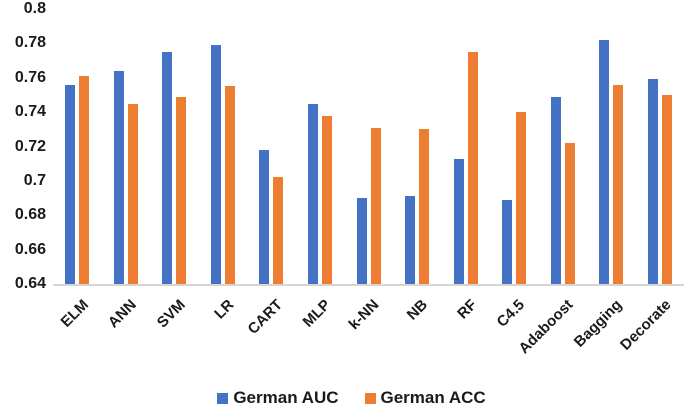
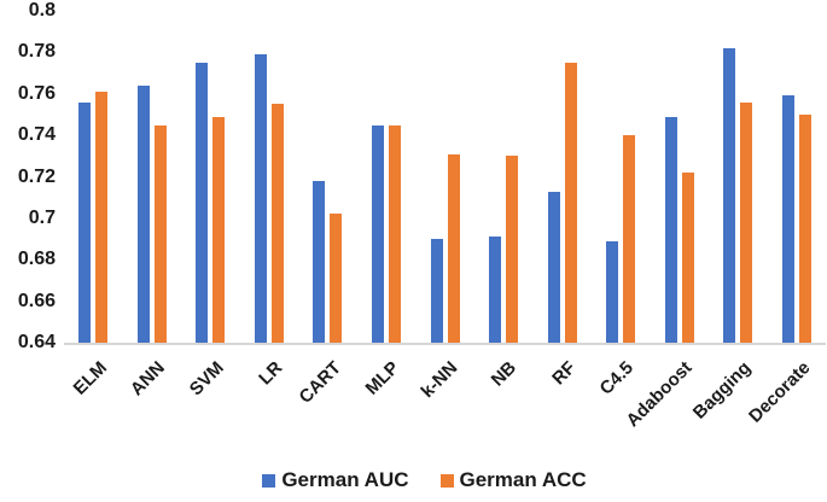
German ACC/MLP: 0.738 -> 0.745
